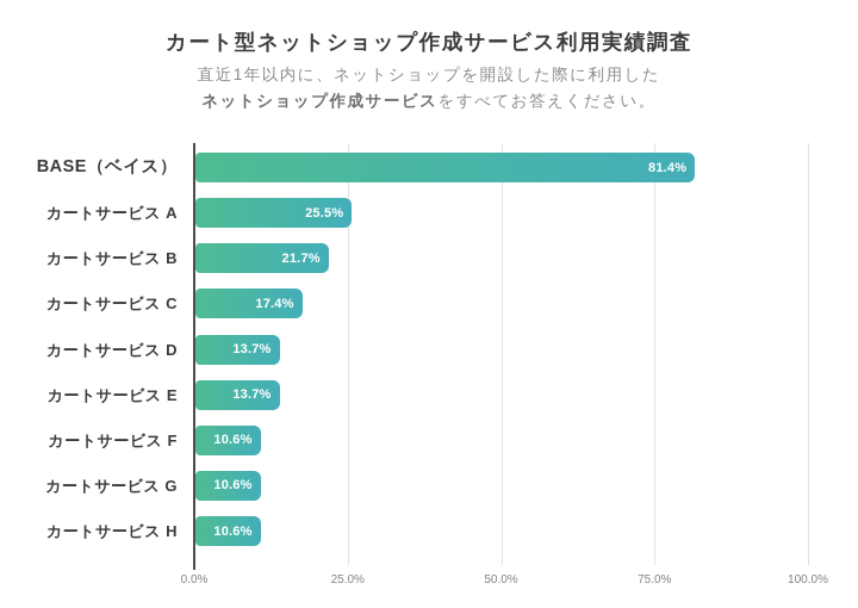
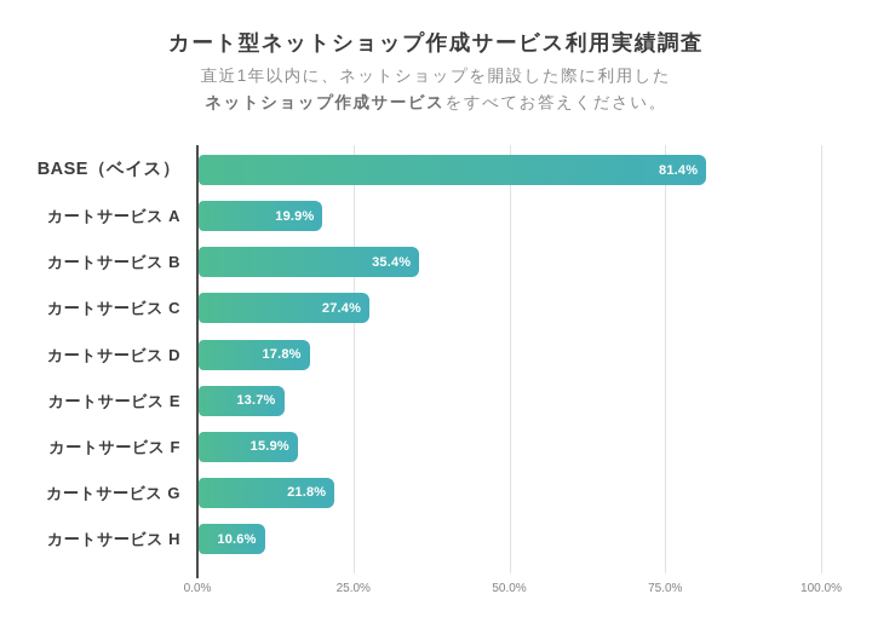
カートサービス A: 25.5% -> 19.9%
カートサービス B: 21.7% -> 35.4%
カートサービス C: 17.4% -> 27.4%
カートサービス D: 13.7% -> 17.8%
カートサービス F: 10.6% -> 15.9%
カートサービス G: 10.6% -> 21.8%
